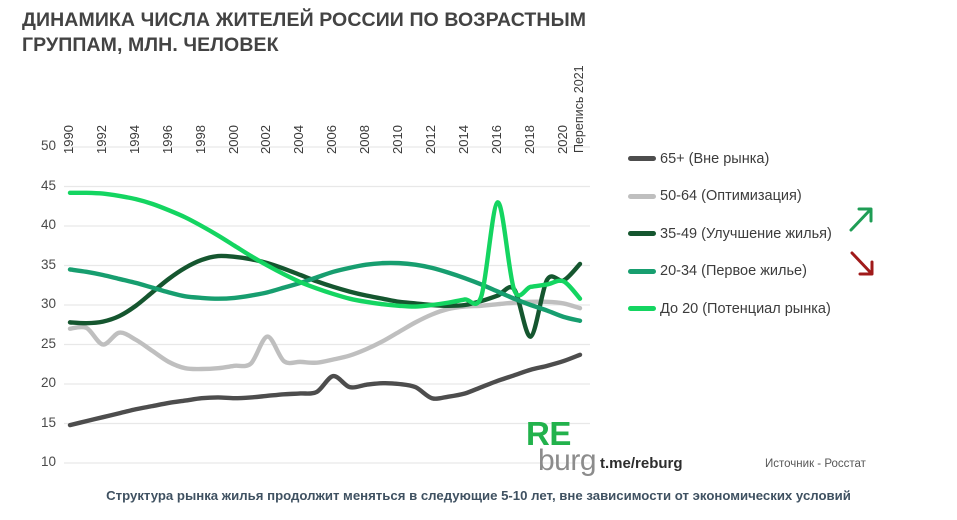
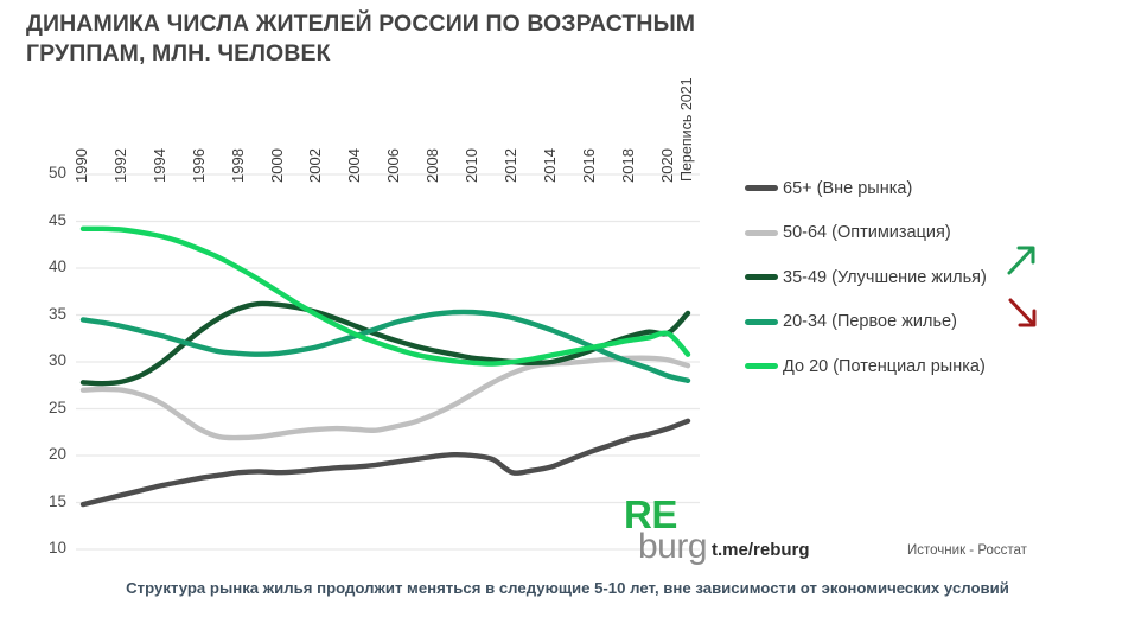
50-64 (Оптимизация)/1992: 25 -> 27
50-64 (Оптимизация)/2002: 26 -> 23
65+ (Вне рынка)/2006: 21 -> 19
До 20 (Потенциал рынка)/2016: 43 -> 32
35-49 (Улучшение жилья)/2018: 26 -> 33
